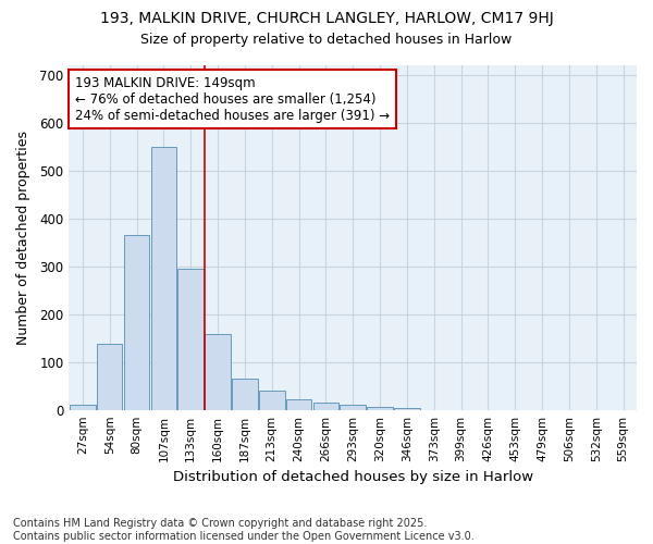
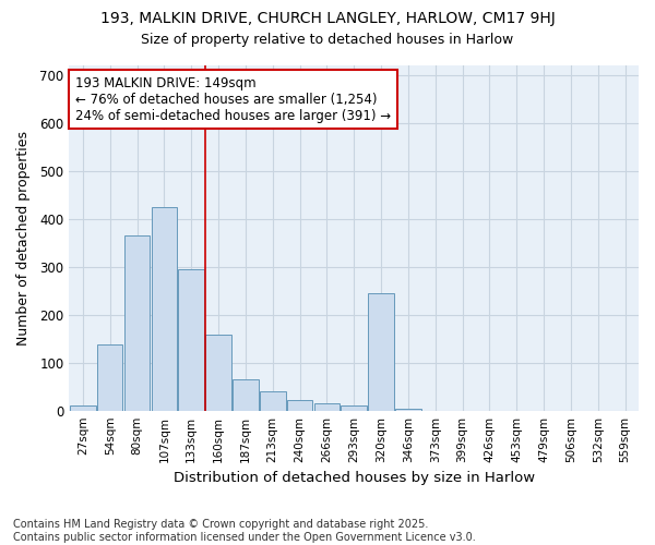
107sqm: 550 -> 425
320sqm: 5 -> 245
